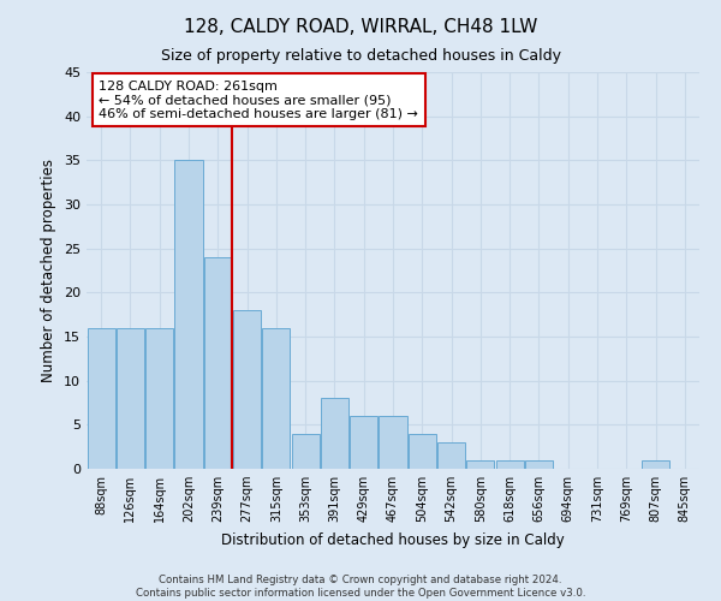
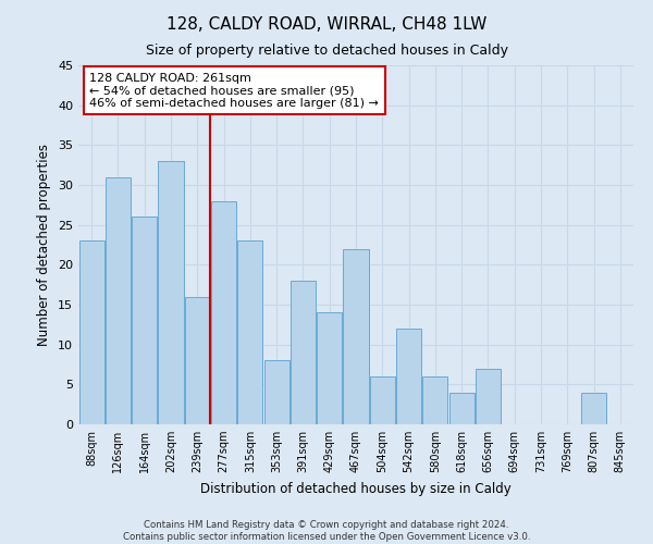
88sqm: 16 -> 23
126sqm: 16 -> 31
164sqm: 16 -> 26
202sqm: 35 -> 33
239sqm: 24 -> 16
277sqm: 18 -> 28
315sqm: 16 -> 23
353sqm: 4 -> 8
391sqm: 8 -> 18
429sqm: 6 -> 14
467sqm: 6 -> 22
504sqm: 4 -> 6
542sqm: 3 -> 12
580sqm: 1 -> 6
618sqm: 1 -> 4
656sqm: 1 -> 7
807sqm: 1 -> 4
